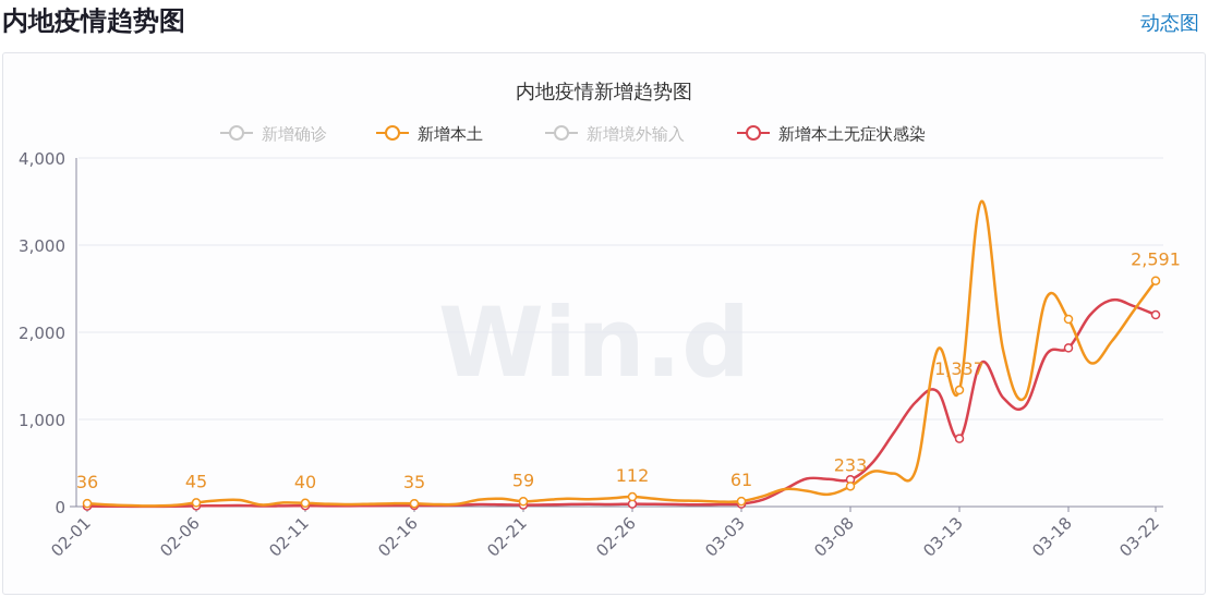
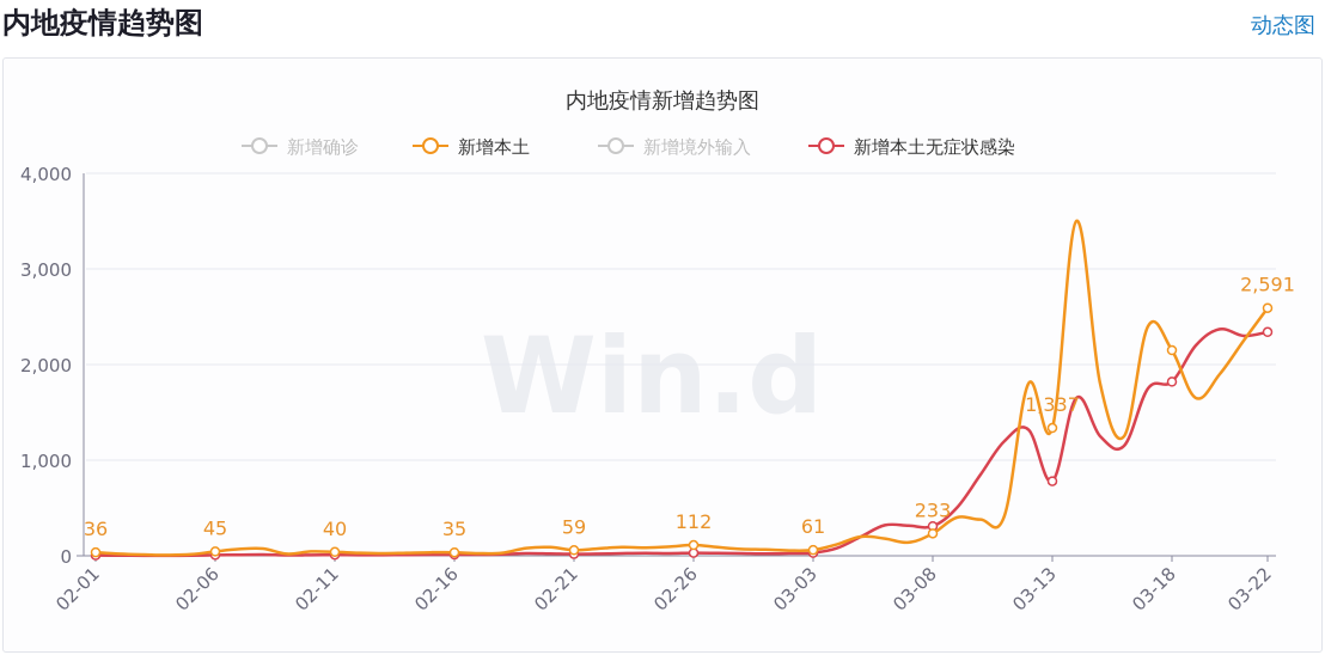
新增本土无症状感染/03-22: 2200 -> 2300
